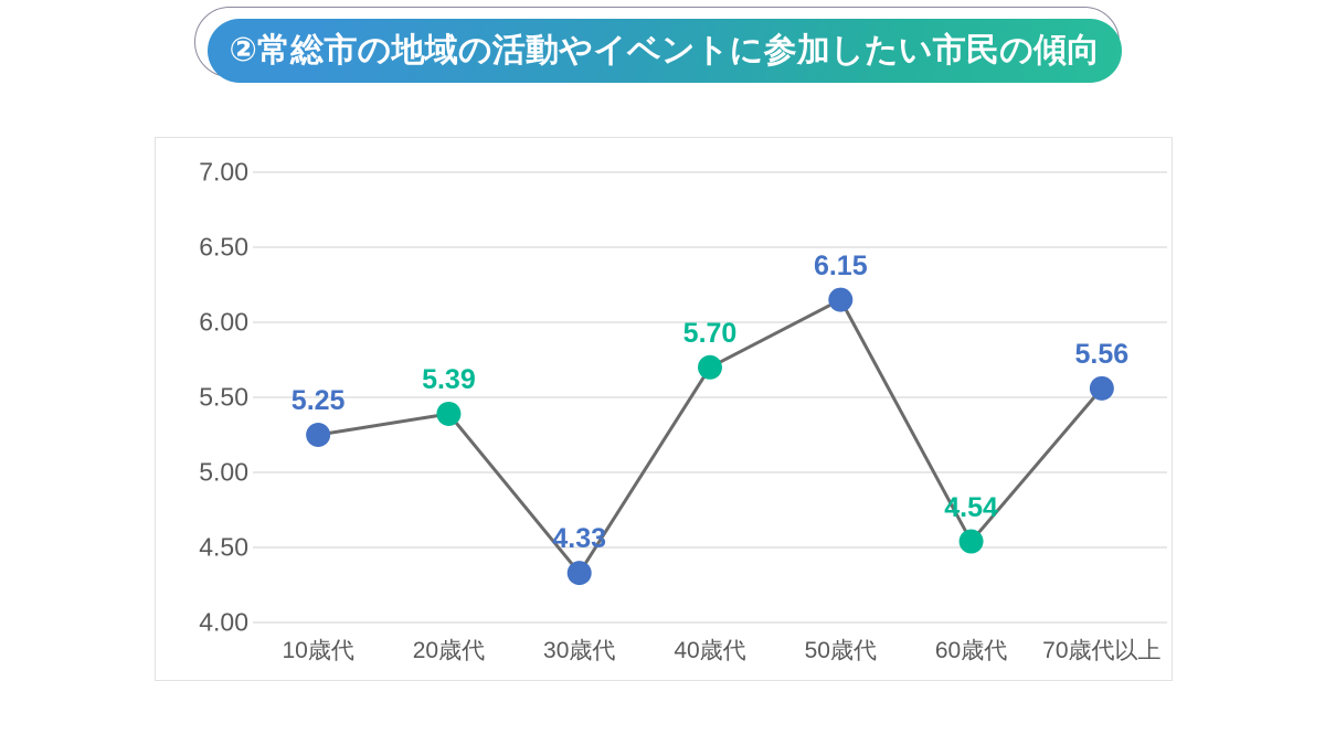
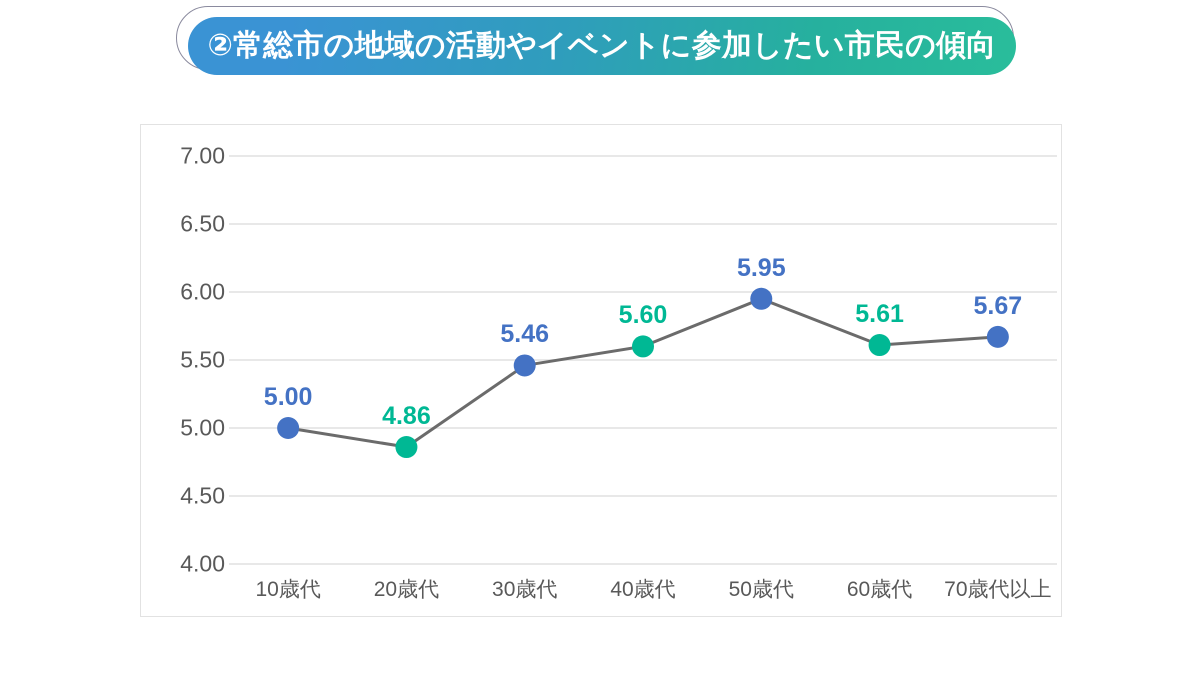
10歳代: 5.25 -> 5.00
20歳代: 5.39 -> 4.86
30歳代: 4.33 -> 5.46
40歳代: 5.70 -> 5.60
50歳代: 6.15 -> 5.95
60歳代: 4.54 -> 5.61
70歳代以上: 5.56 -> 5.67
